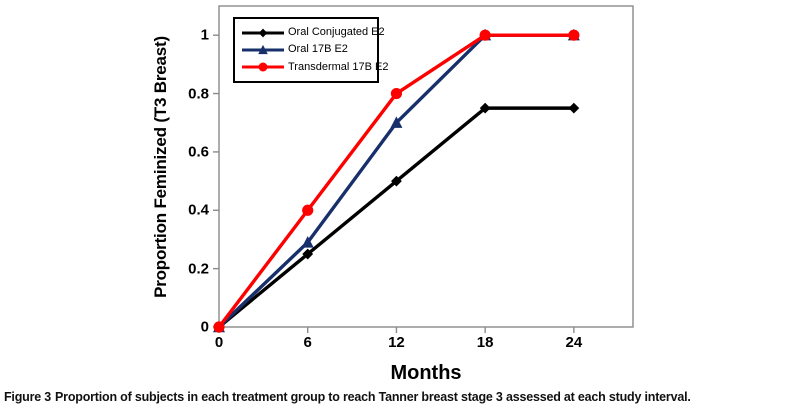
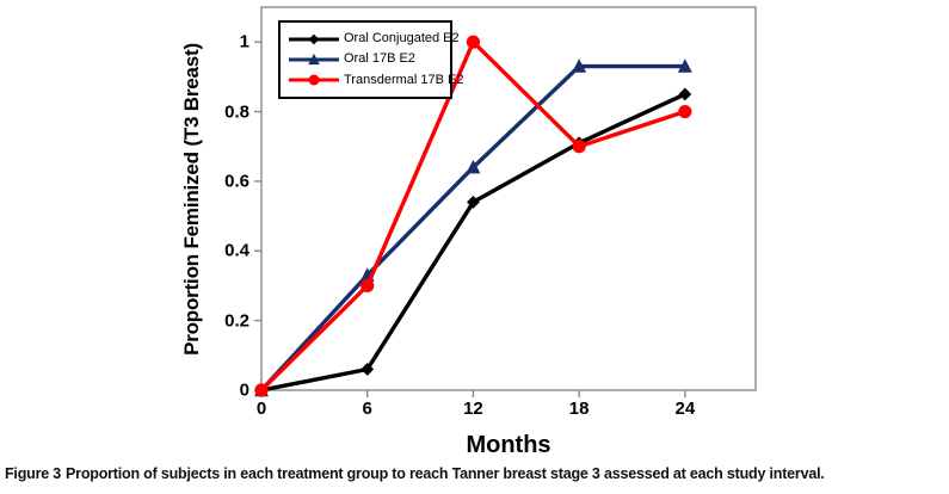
Oral Conjugated E2/6: 0.25 -> 0.06
Oral 17B E2/6: 0.29 -> 0.33
Transdermal 17B E2/6: 0.4 -> 0.3
Oral Conjugated E2/12: 0.50 -> 0.54
Oral 17B E2/12: 0.70 -> 0.64
Transdermal 17B E2/12: 0.8 -> 1.0
Oral Conjugated E2/18: 0.75 -> 0.71
Oral 17B E2/18: 1.00 -> 0.93
Transdermal 17B E2/18: 1.0 -> 0.7
Oral Conjugated E2/24: 0.75 -> 0.85
Oral 17B E2/24: 1.00 -> 0.93
Transdermal 17B E2/24: 1.0 -> 0.8
